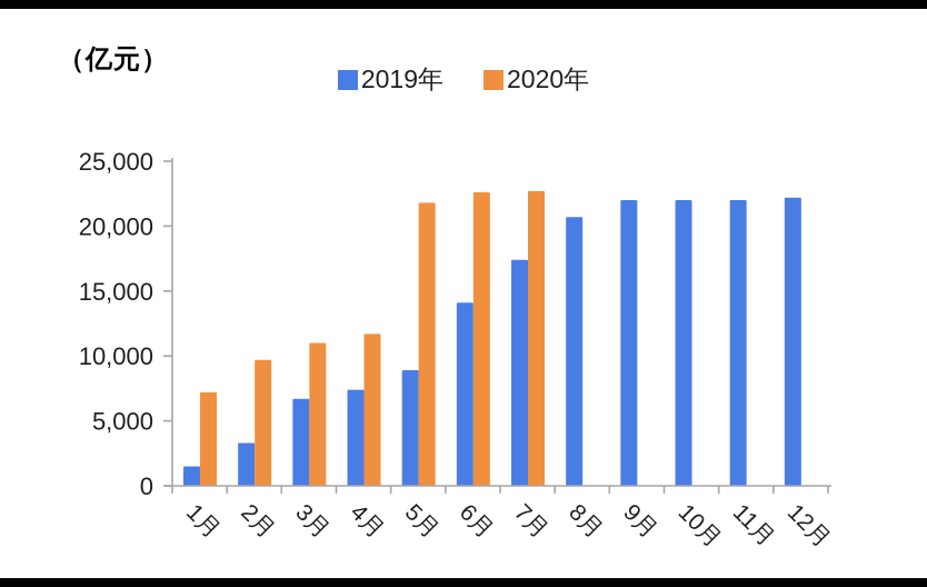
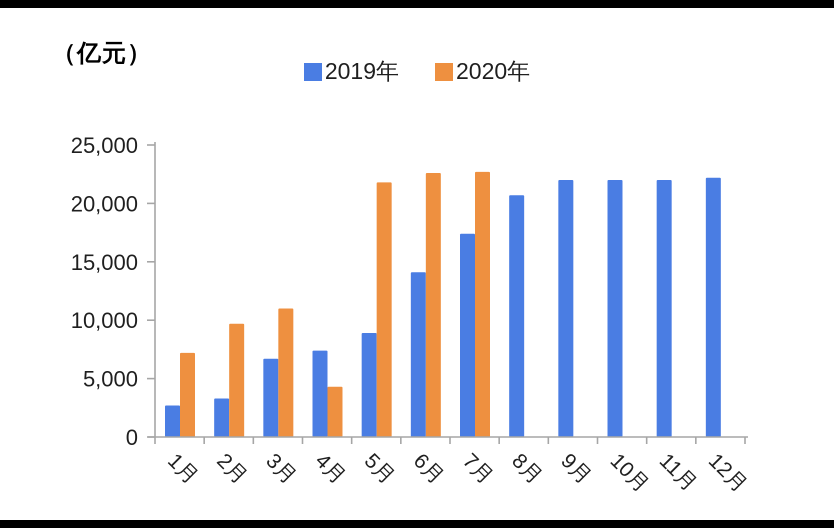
2019年/1月: 1500 -> 2700
2020年/4月: 11700 -> 4300
